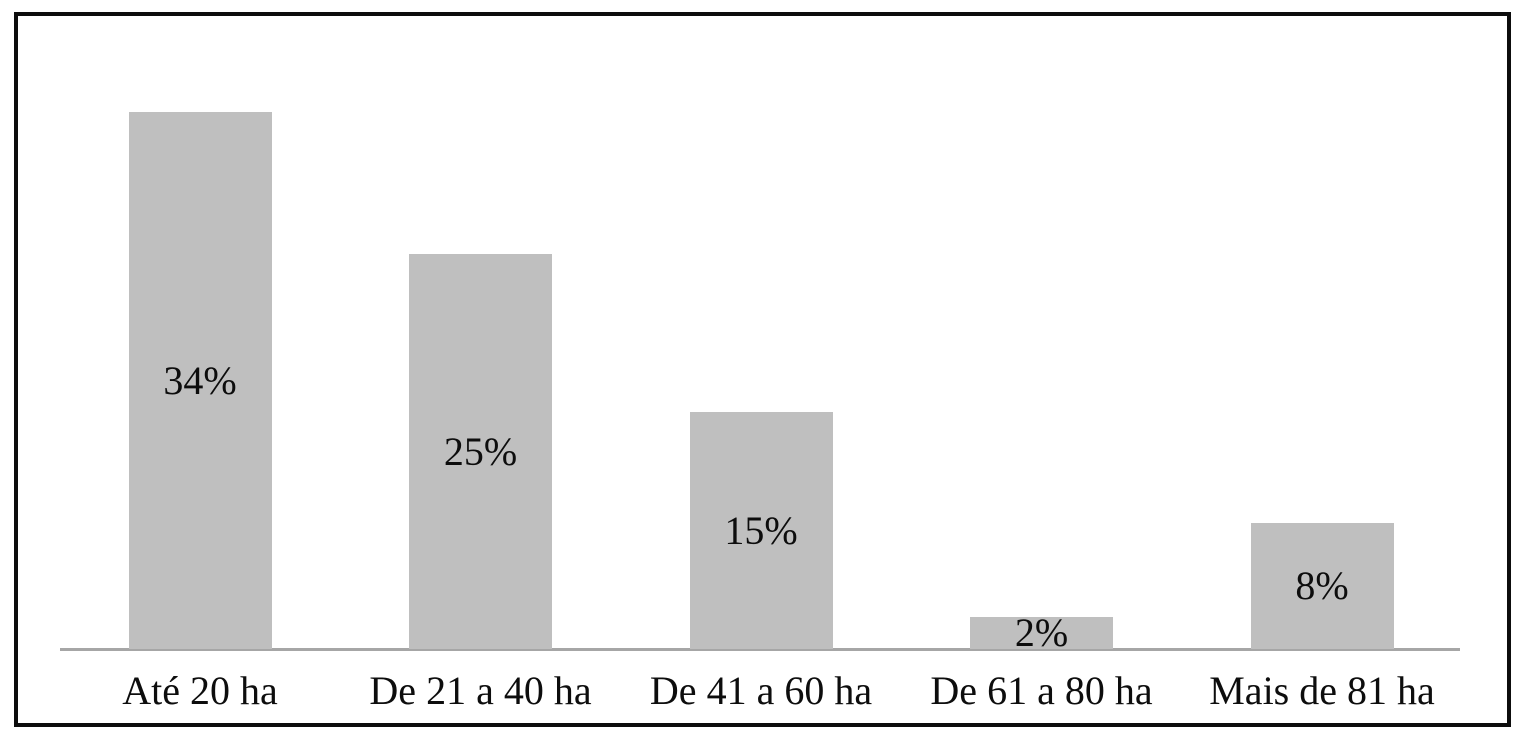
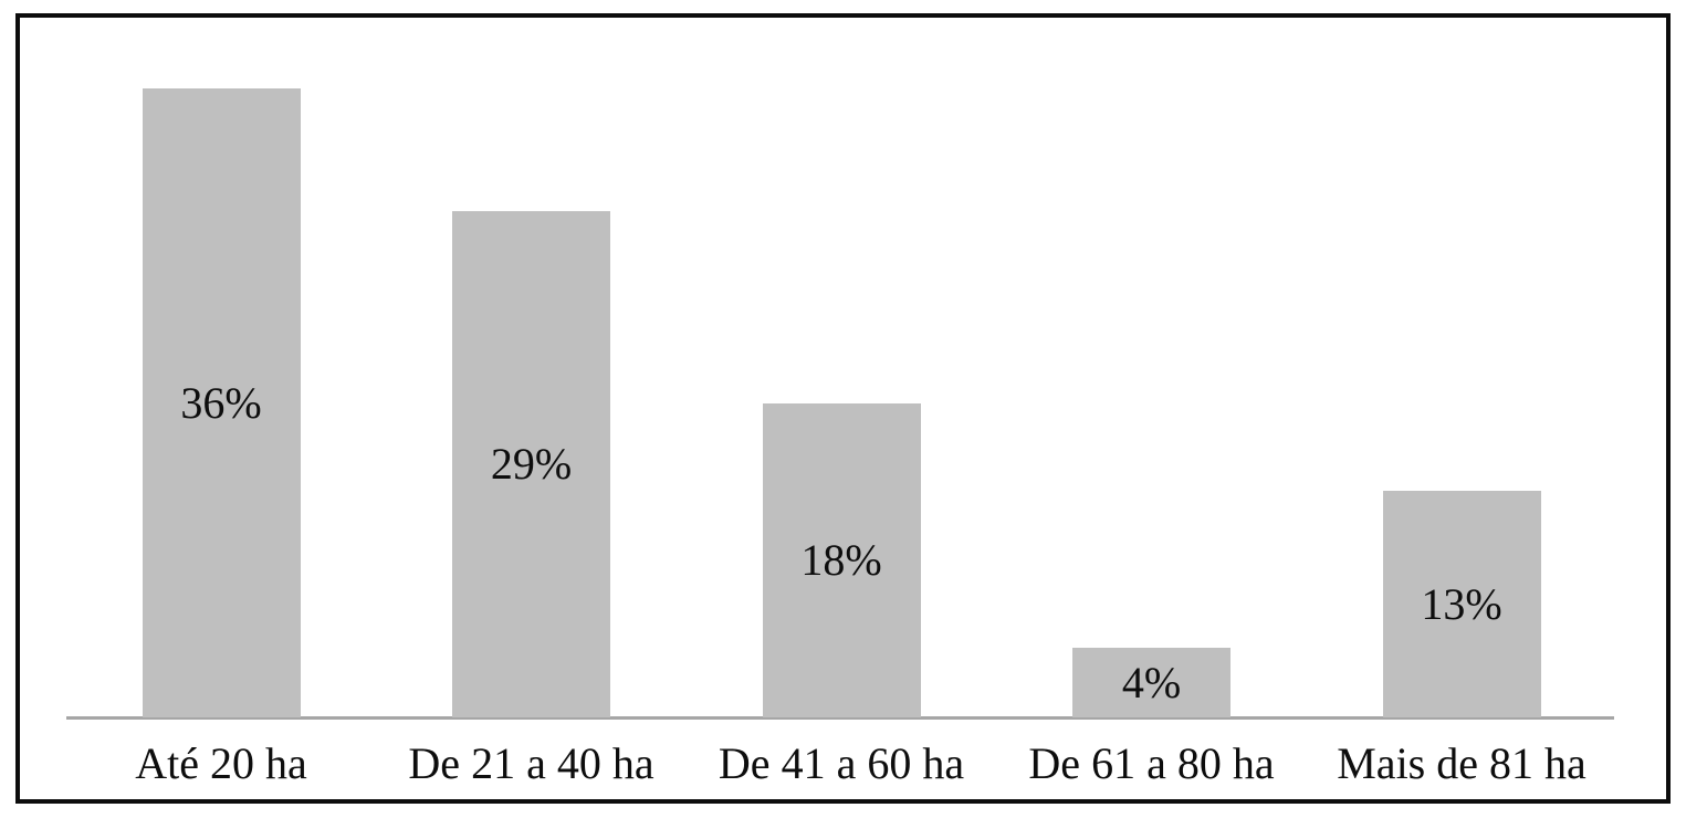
Até 20 ha: 34% -> 36%
De 21 a 40 ha: 25% -> 29%
De 41 a 60 ha: 15% -> 18%
De 61 a 80 ha: 2% -> 4%
Mais de 81 ha: 8% -> 13%
